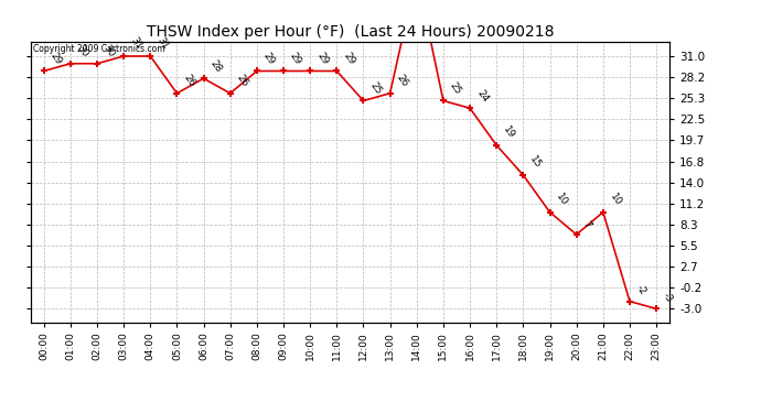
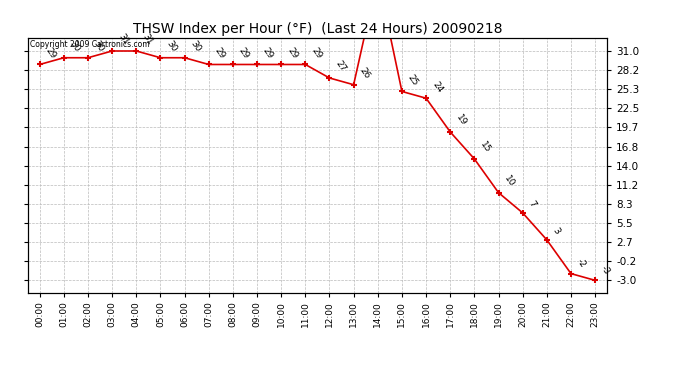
05:00: 26 -> 30
06:00: 28 -> 30
07:00: 26 -> 29
12:00: 25 -> 27
21:00: 10 -> 3
